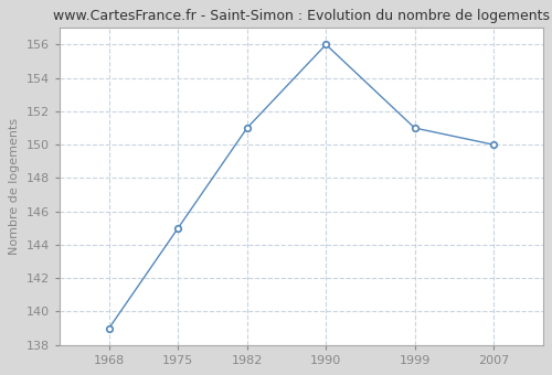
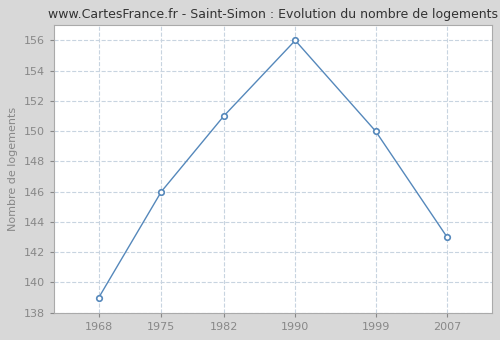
1975: 145 -> 146
1999: 151 -> 150
2007: 150 -> 143
